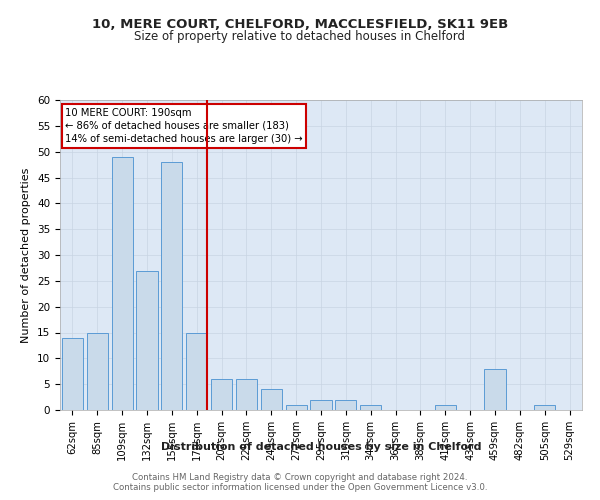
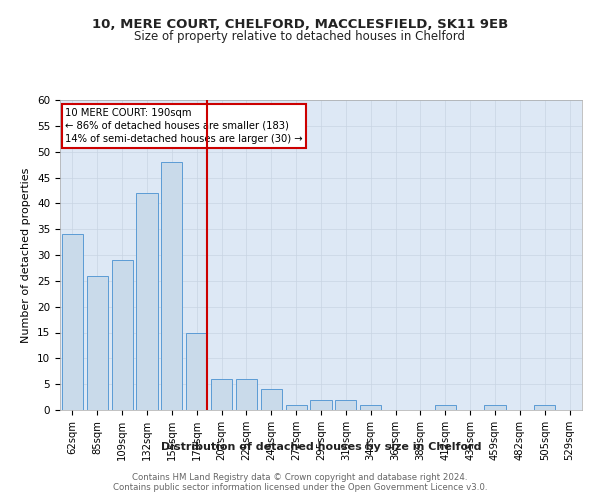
62sqm: 14 -> 34
85sqm: 15 -> 26
109sqm: 49 -> 29
132sqm: 27 -> 42
459sqm: 8 -> 1
